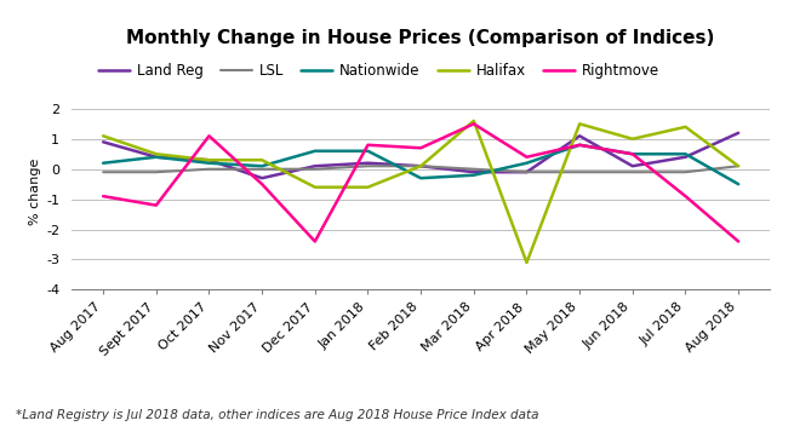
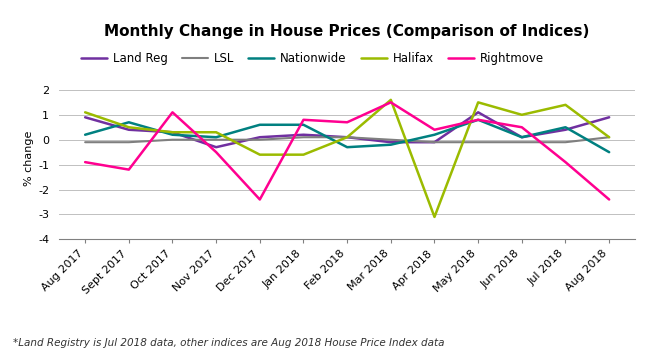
Nationwide/Sept 2017: 0.4 -> 0.7
Nationwide/Jun 2018: 0.5 -> 0.1
Land Reg/Aug 2018: 1.2 -> 0.9
